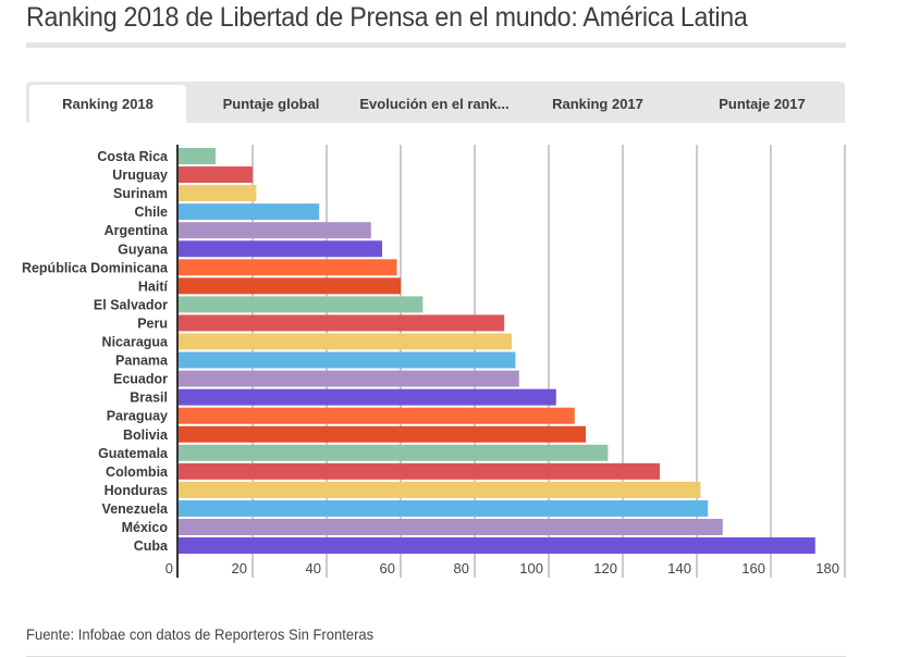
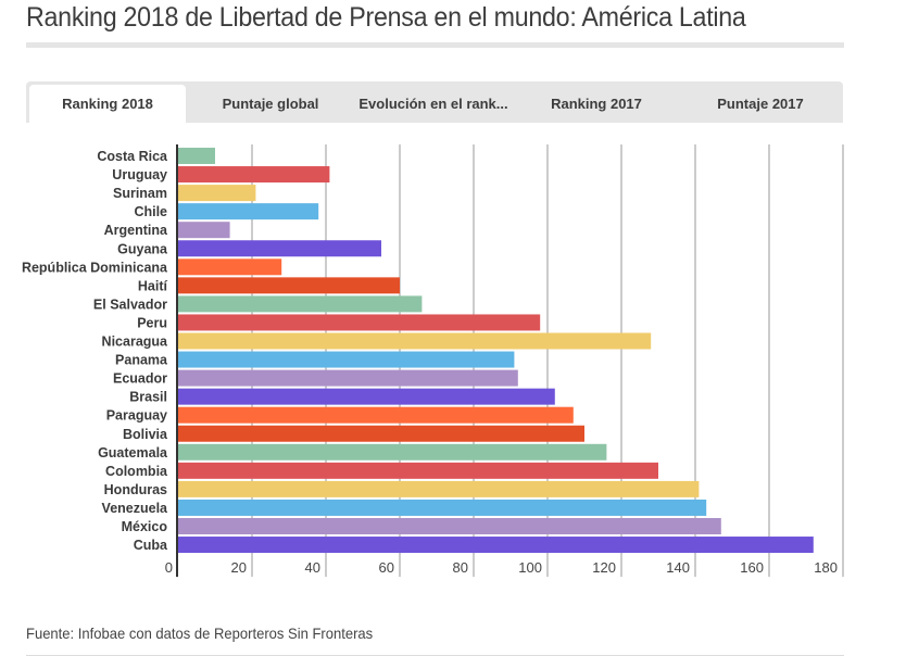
Uruguay: 20 -> 41
Argentina: 52 -> 14
República Dominicana: 59 -> 28
Peru: 88 -> 98
Nicaragua: 90 -> 128
